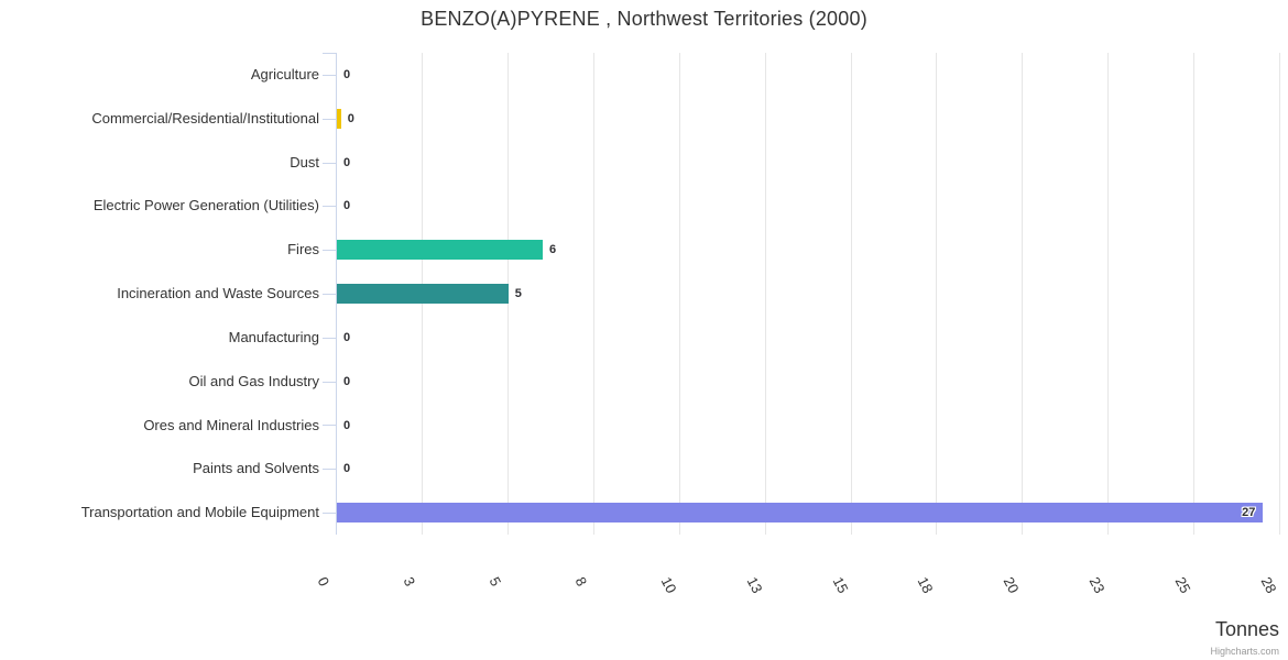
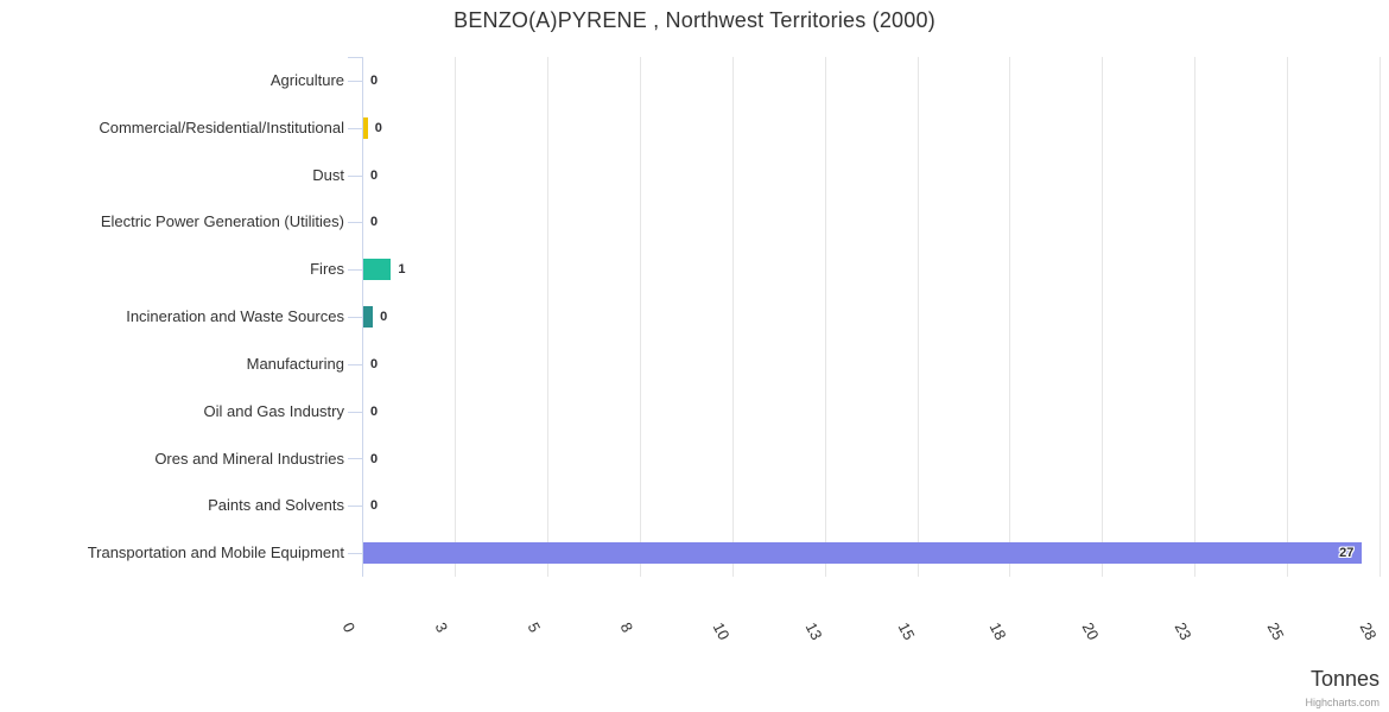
Fires: 6 -> 1
Incineration and Waste Sources: 5 -> 0
